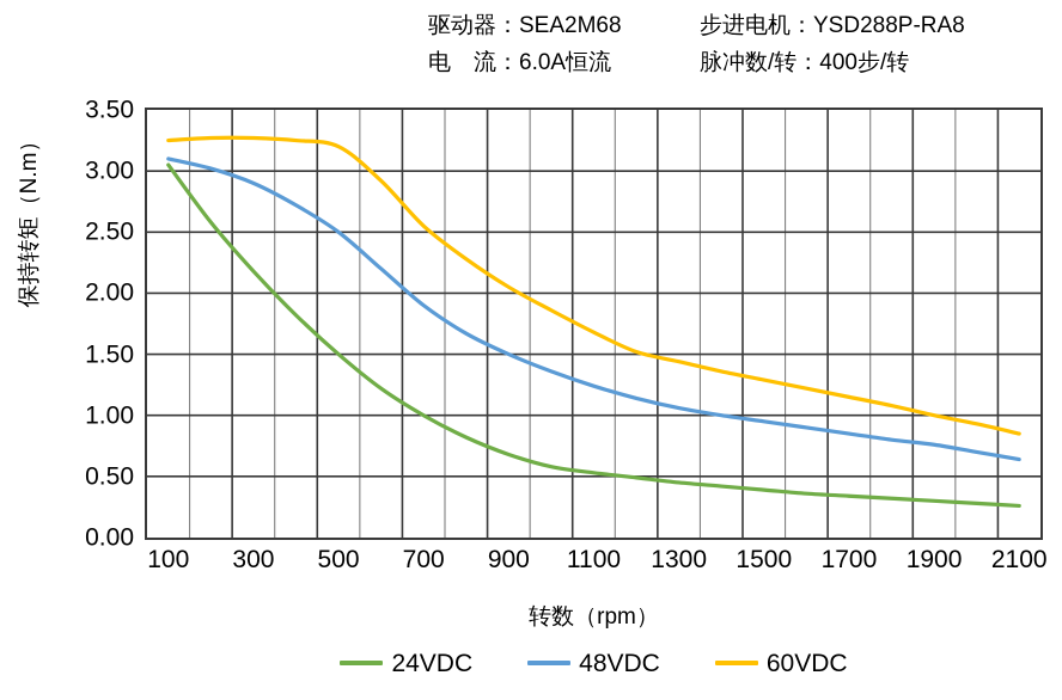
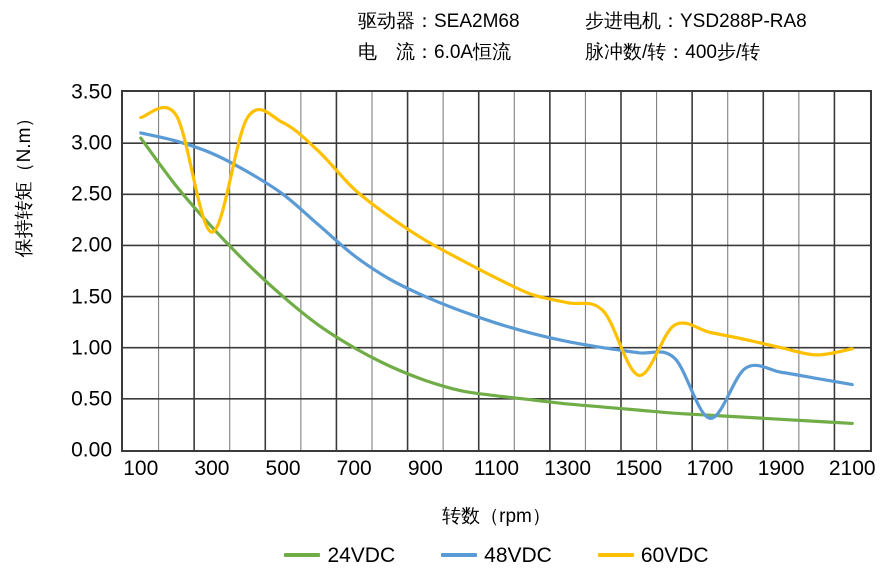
60VDC/300: 3.27 -> 2.13
60VDC/1500: 1.29 -> 0.73
48VDC/1700: 0.85 -> 0.31
60VDC/2100: 0.85 -> 0.99
